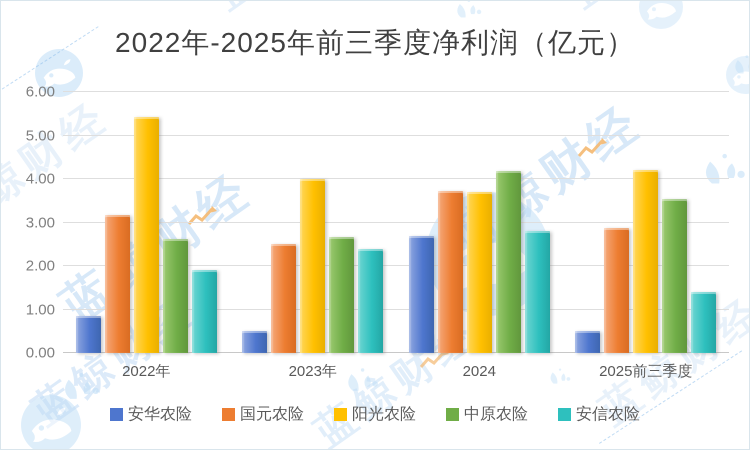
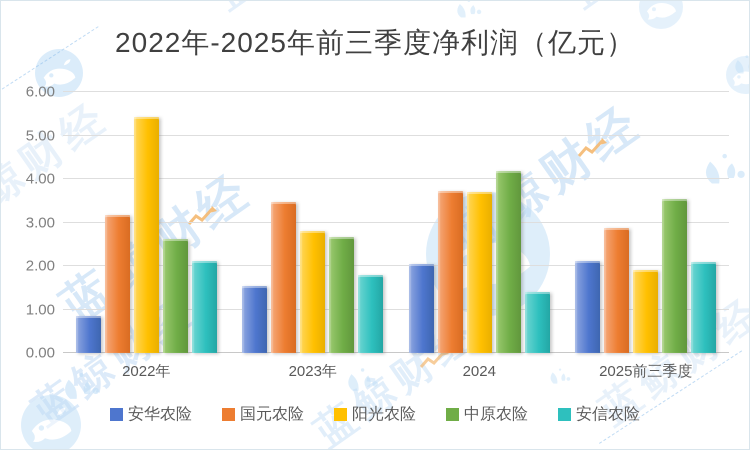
安信农险/2022年: 1.9 -> 2.1
安华农险/2023年: 0.5 -> 1.5
国元农险/2023年: 2.5 -> 3.5
阳光农险/2023年: 4.0 -> 2.8
安信农险/2023年: 2.4 -> 1.8
安华农险/2024: 2.7 -> 2.0
安信农险/2024: 2.8 -> 1.4
安华农险/2025前三季度: 0.5 -> 2.1
阳光农险/2025前三季度: 4.2 -> 1.9
安信农险/2025前三季度: 1.4 -> 2.1
